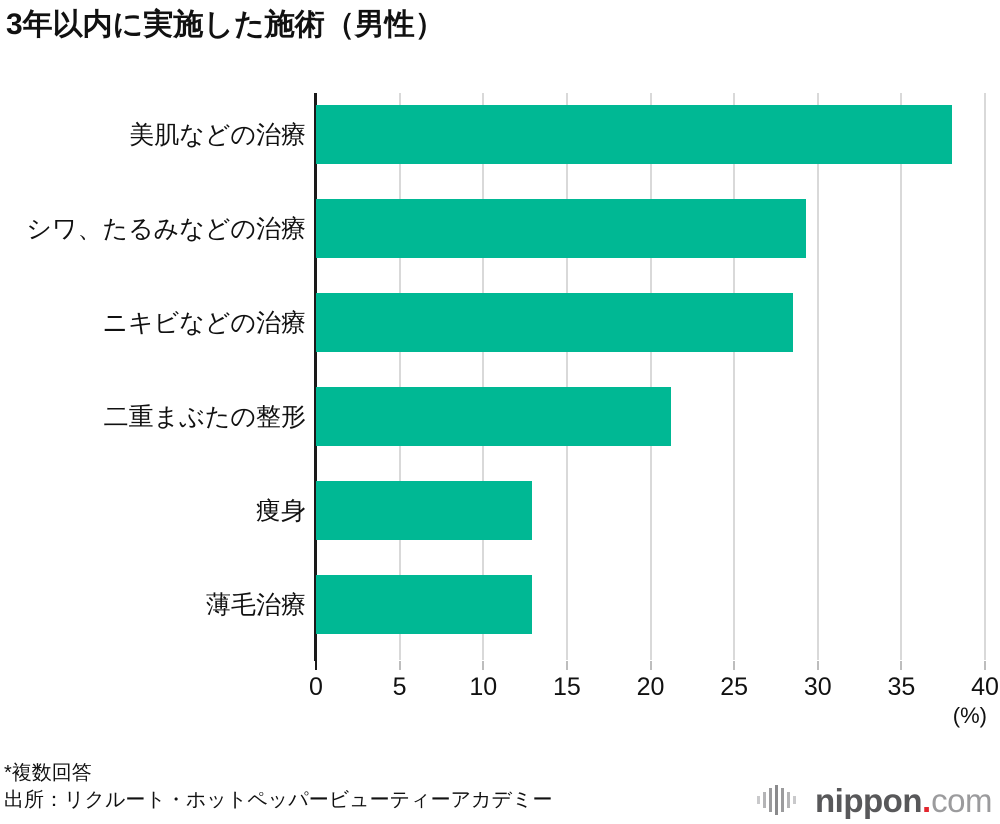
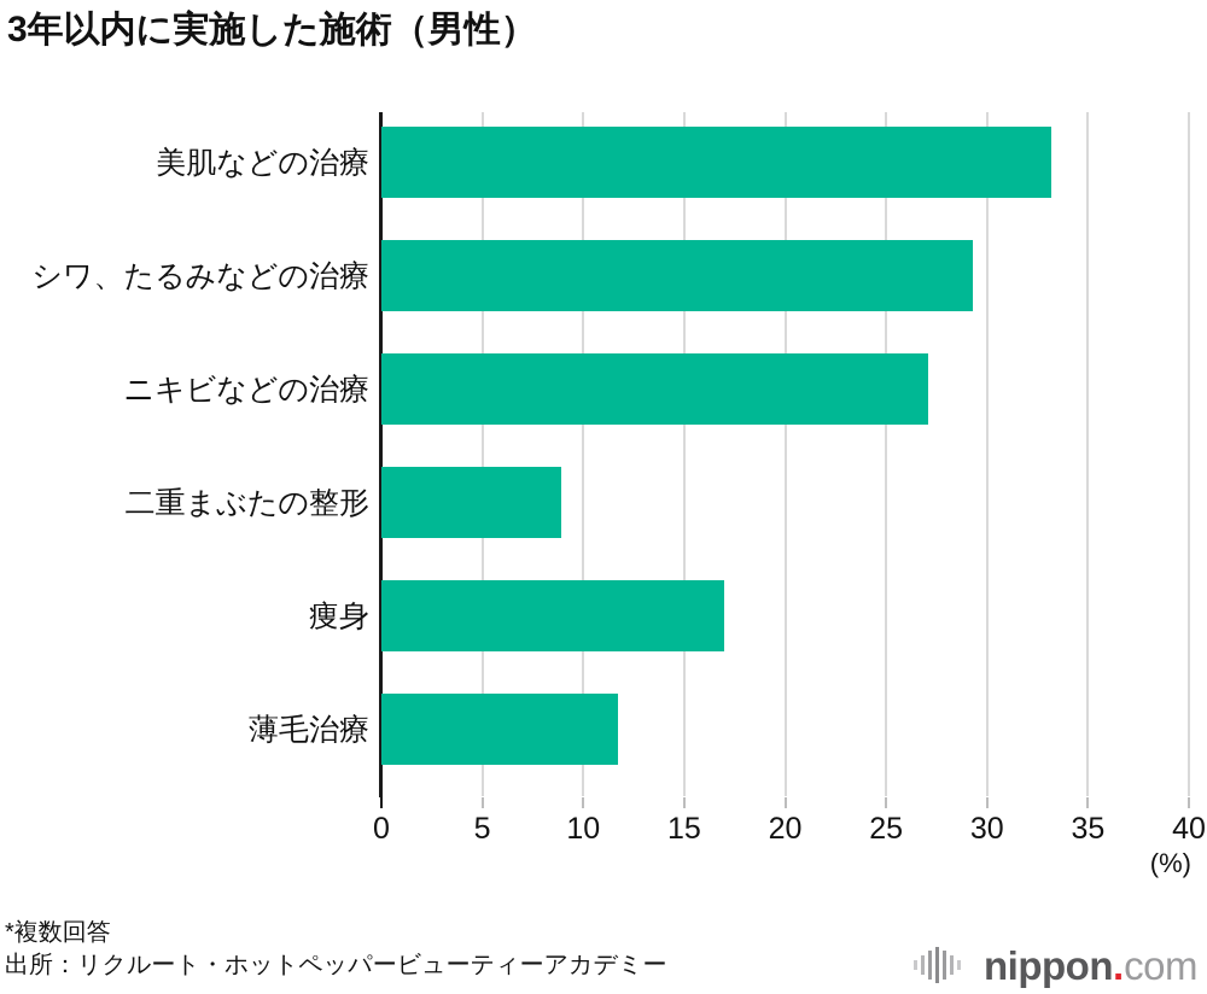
美肌などの治療: 38.0 -> 33.2
ニキビなどの治療: 28.5 -> 27.1
二重まぶたの整形: 21.2 -> 8.9
痩身: 12.9 -> 17.0
薄毛治療: 12.9 -> 11.7
